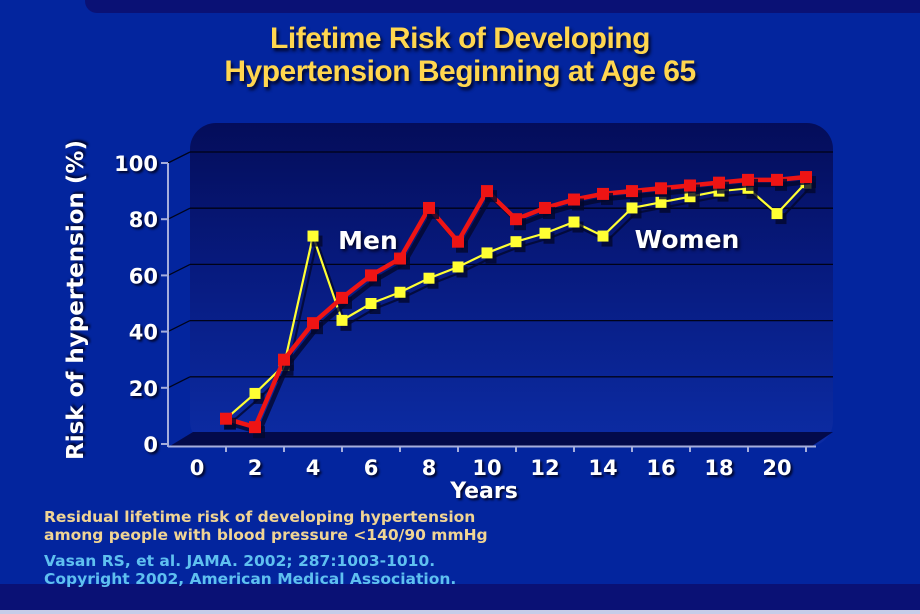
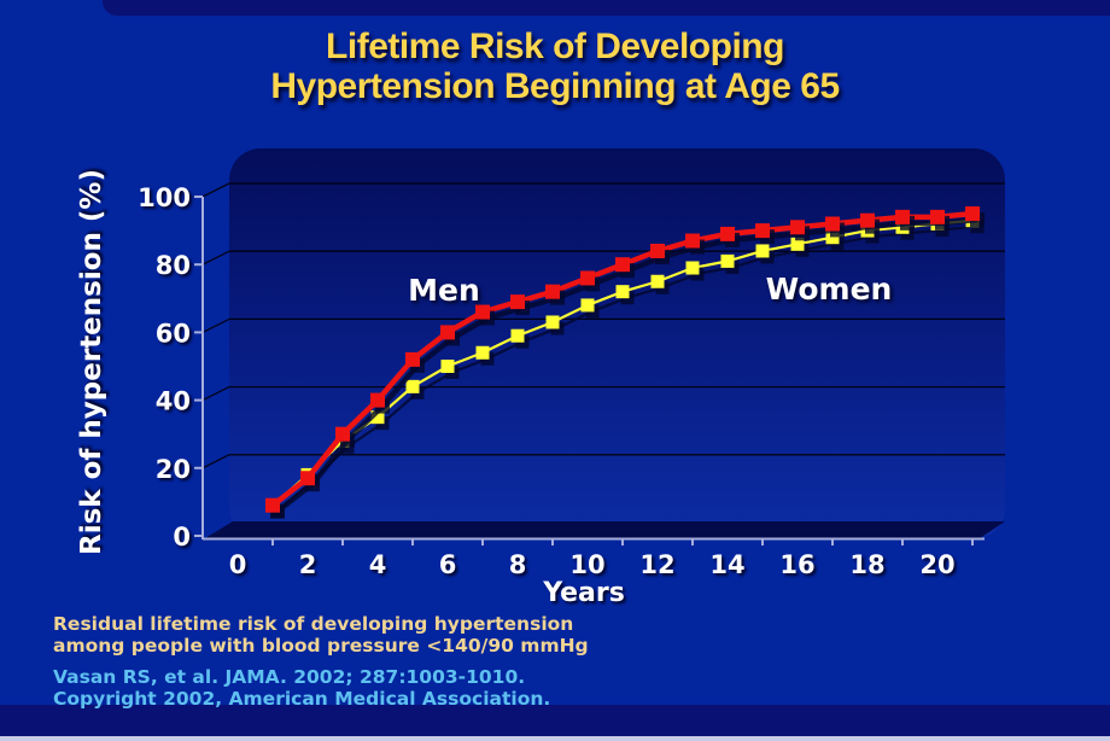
Men/2: 6 -> 17
Men/4: 43 -> 40
Women/4: 74 -> 35
Men/8: 84 -> 69
Men/10: 90 -> 76
Women/14: 74 -> 81
Women/20: 82 -> 92
